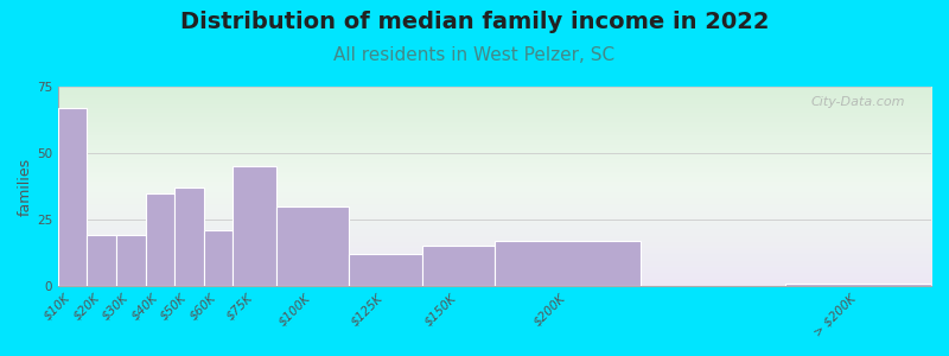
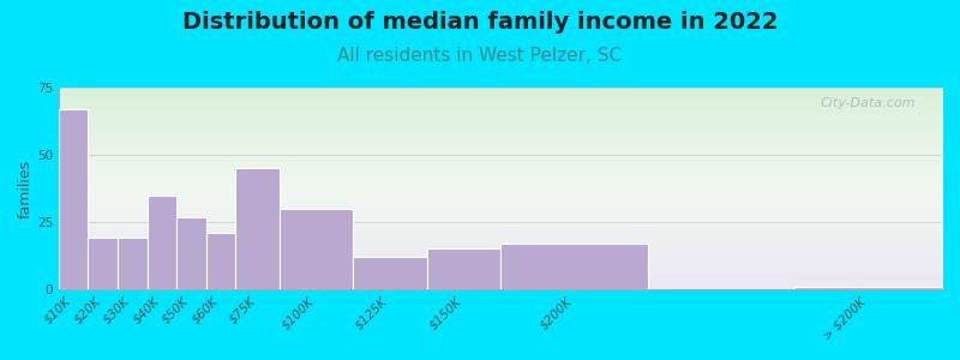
$50K: 37 -> 27
